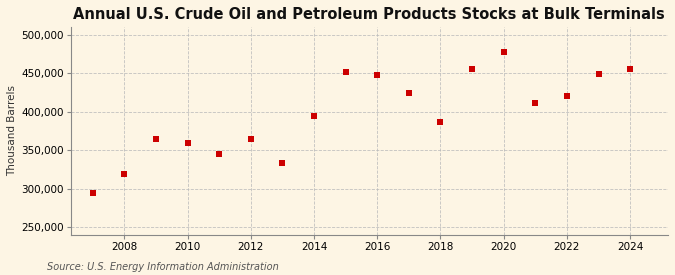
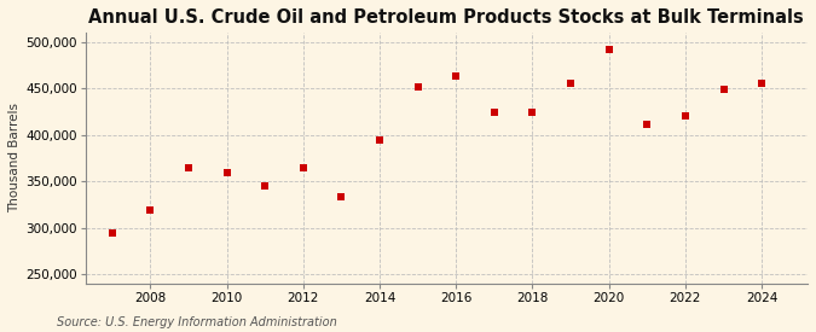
2016: 448,000 -> 463,000
2018: 386,000 -> 424,000
2020: 478,000 -> 492,000
